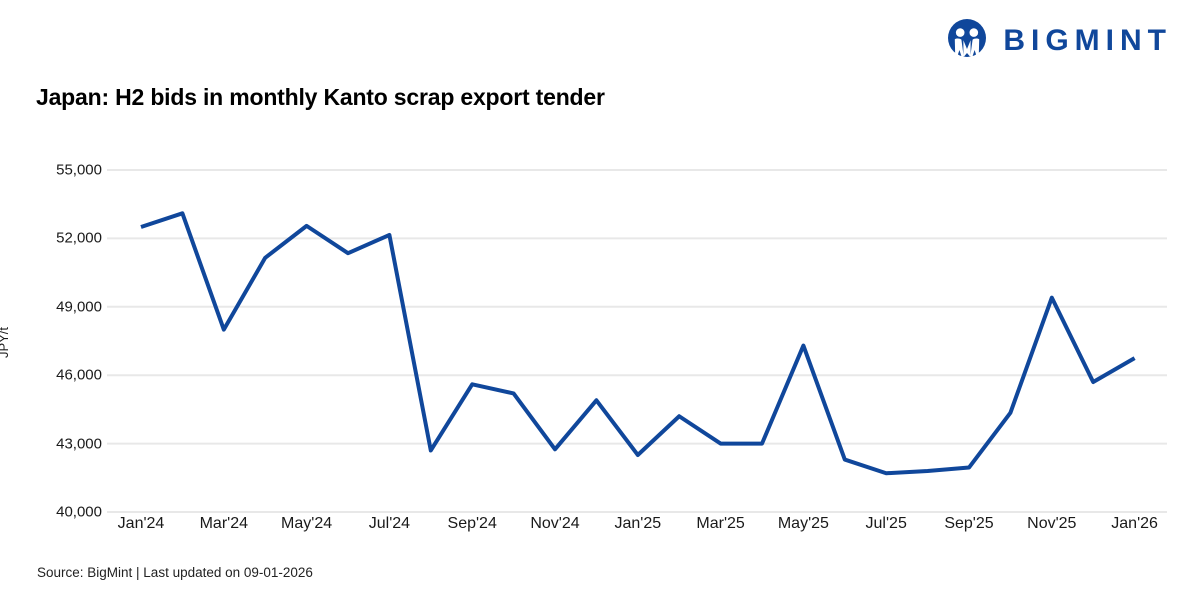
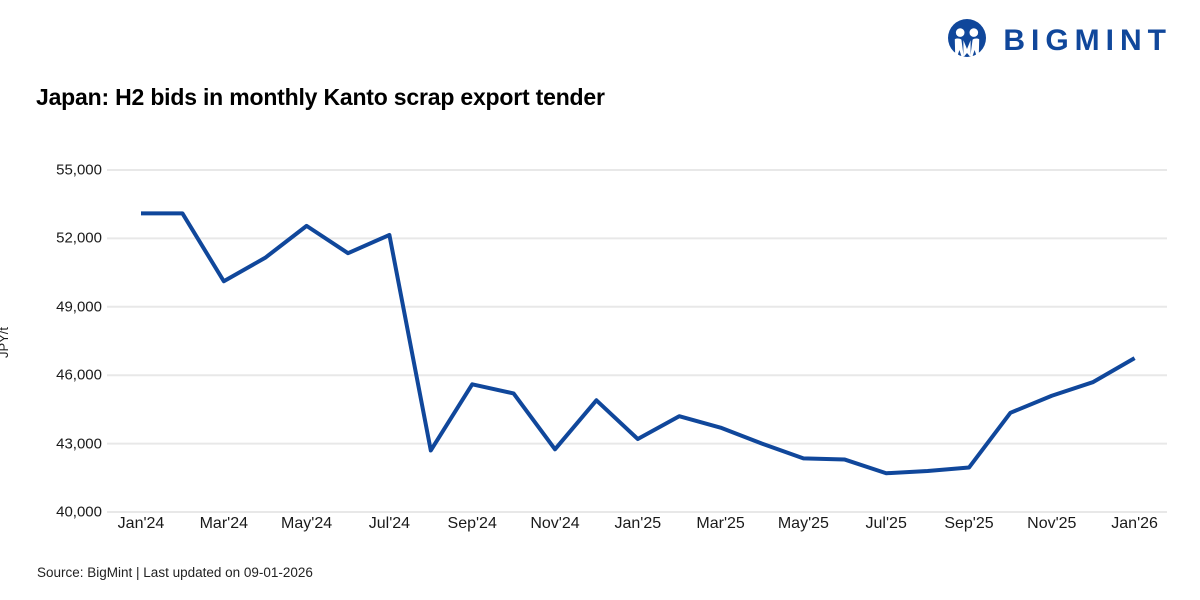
Jan'24: 52500 -> 53100
Mar'24: 48000 -> 50100
Jan'25: 42500 -> 43200
Mar'25: 43000 -> 43700
May'25: 47300 -> 42400
Nov'25: 49400 -> 45100
